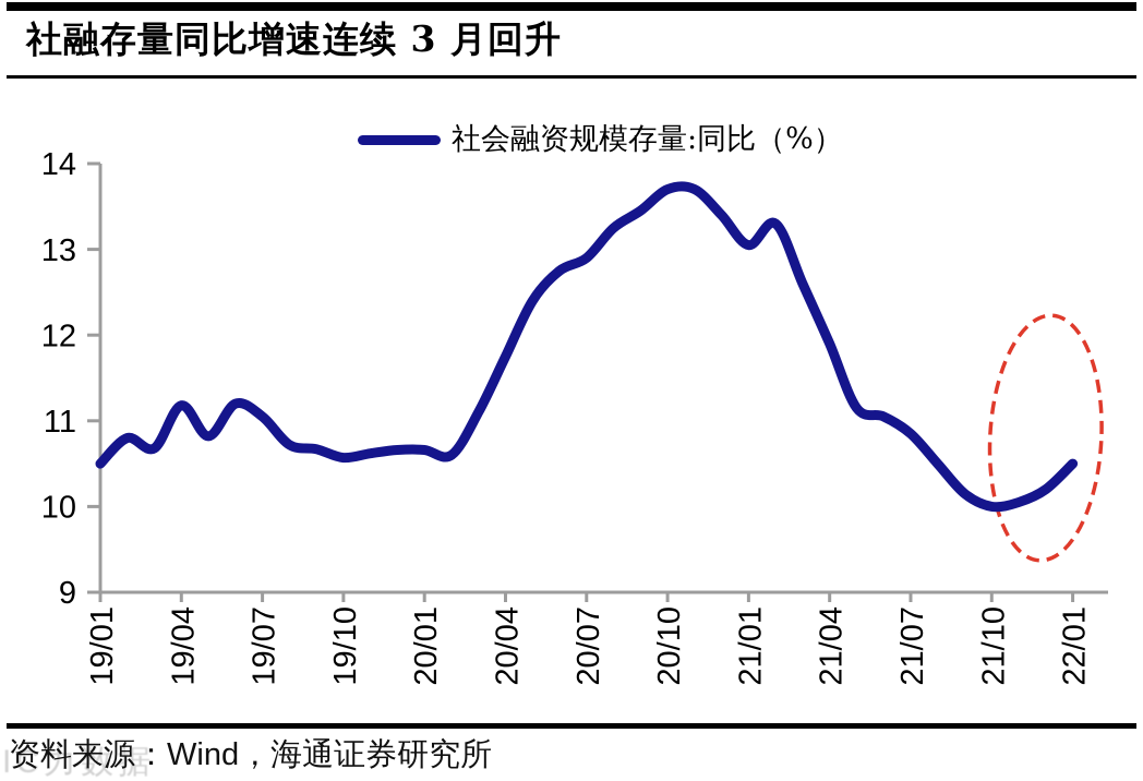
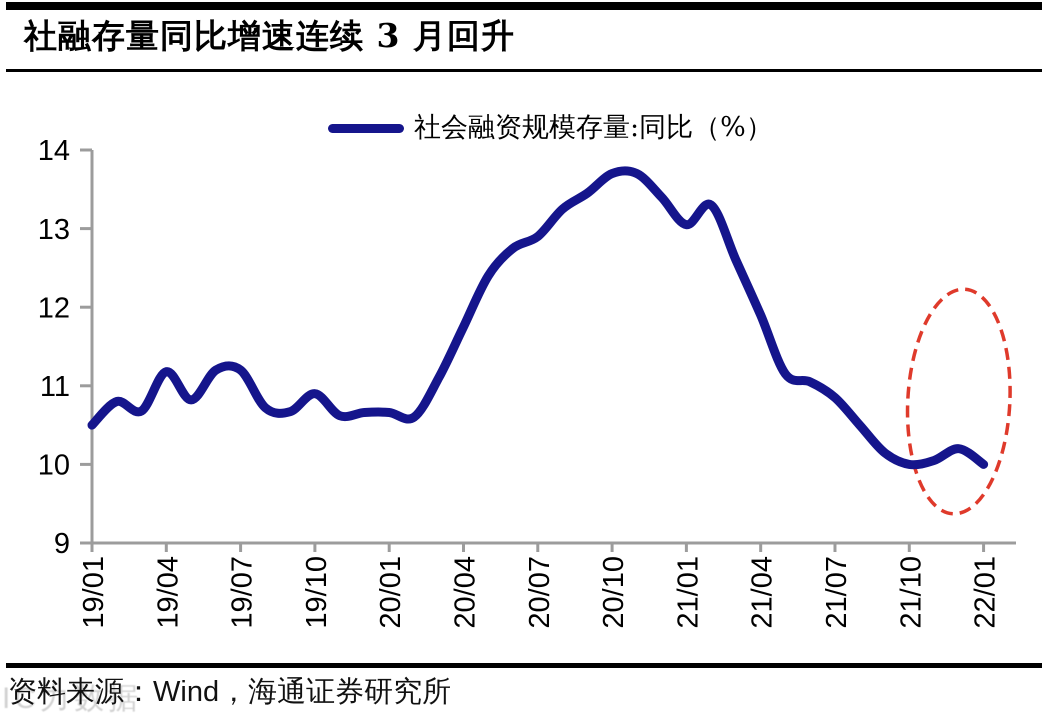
19/07: 11.1 -> 11.2
19/10: 10.6 -> 10.9
22/01: 10.5 -> 10.0
